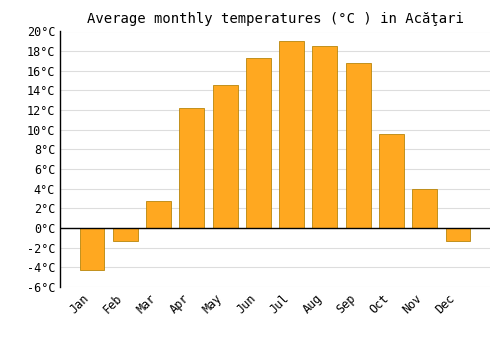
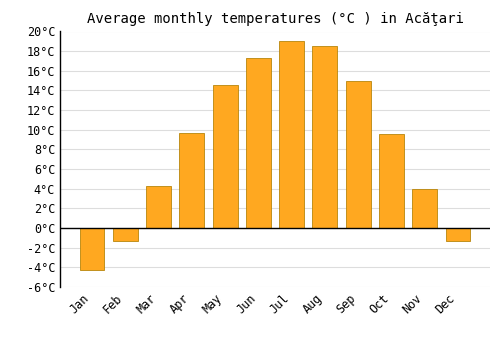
Mar: 2.8°C -> 4.3°C
Apr: 12.2°C -> 9.7°C
Sep: 16.8°C -> 15.0°C
